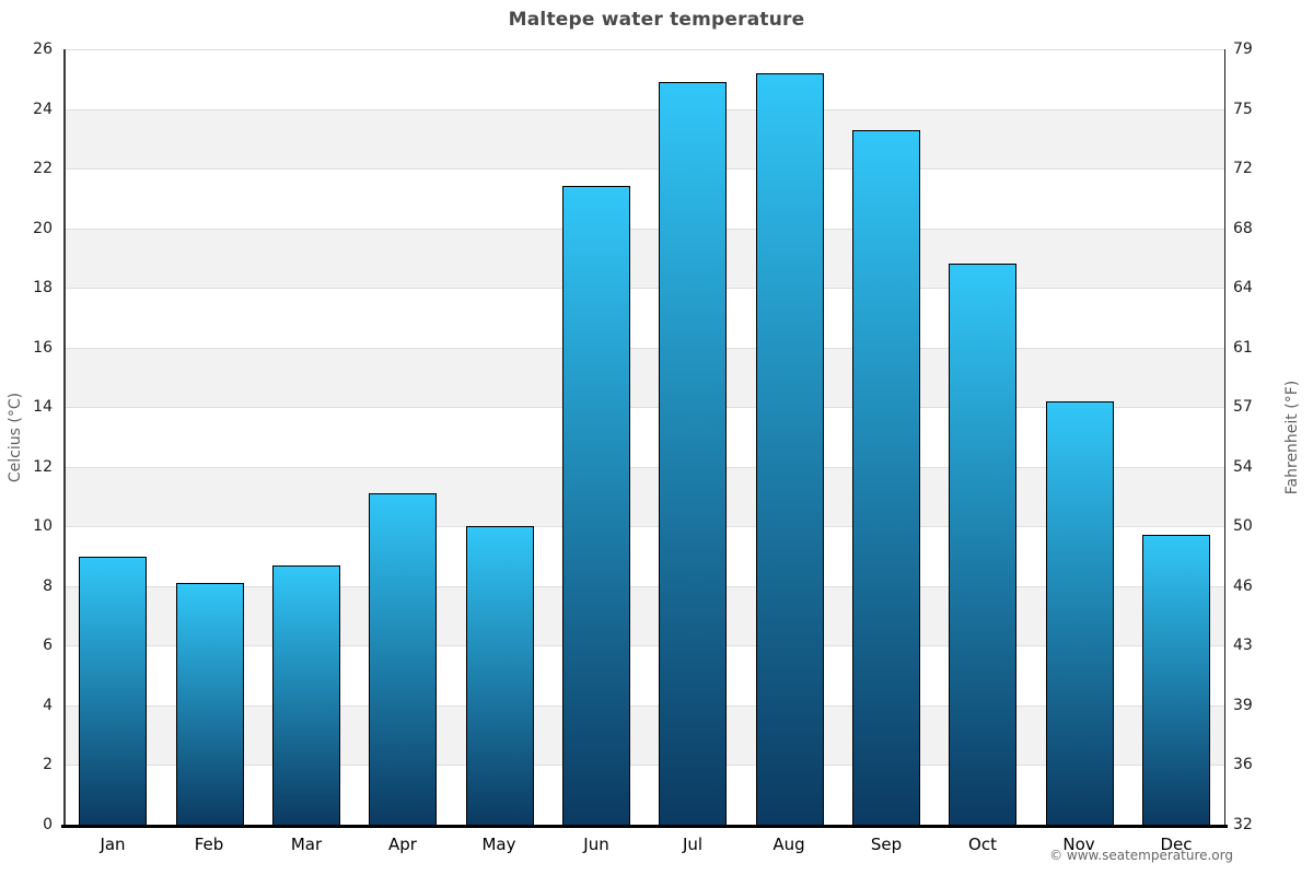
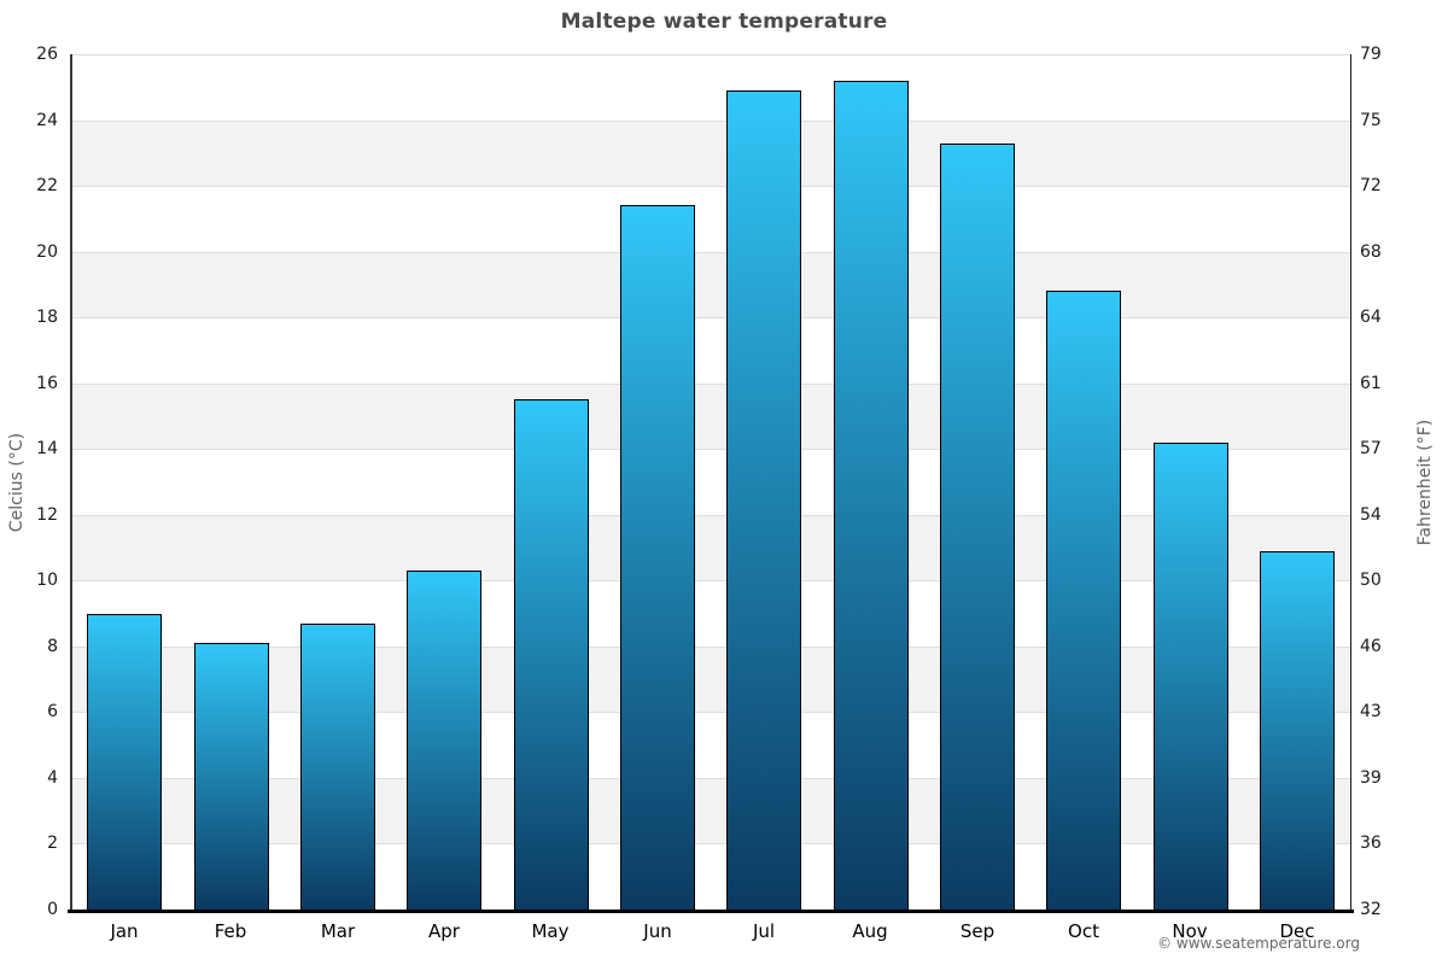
Apr: 11.1 -> 10.3
May: 10.0 -> 15.5
Dec: 9.7 -> 10.9
